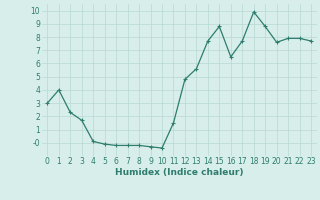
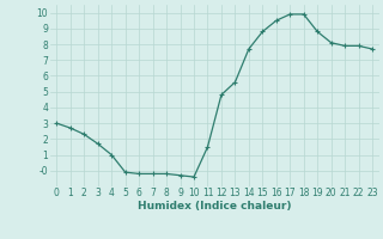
1: 4.0 -> 2.7
4: 0.1 -> 1.0
16: 6.5 -> 9.5
17: 7.7 -> 9.9
20: 7.6 -> 8.1
